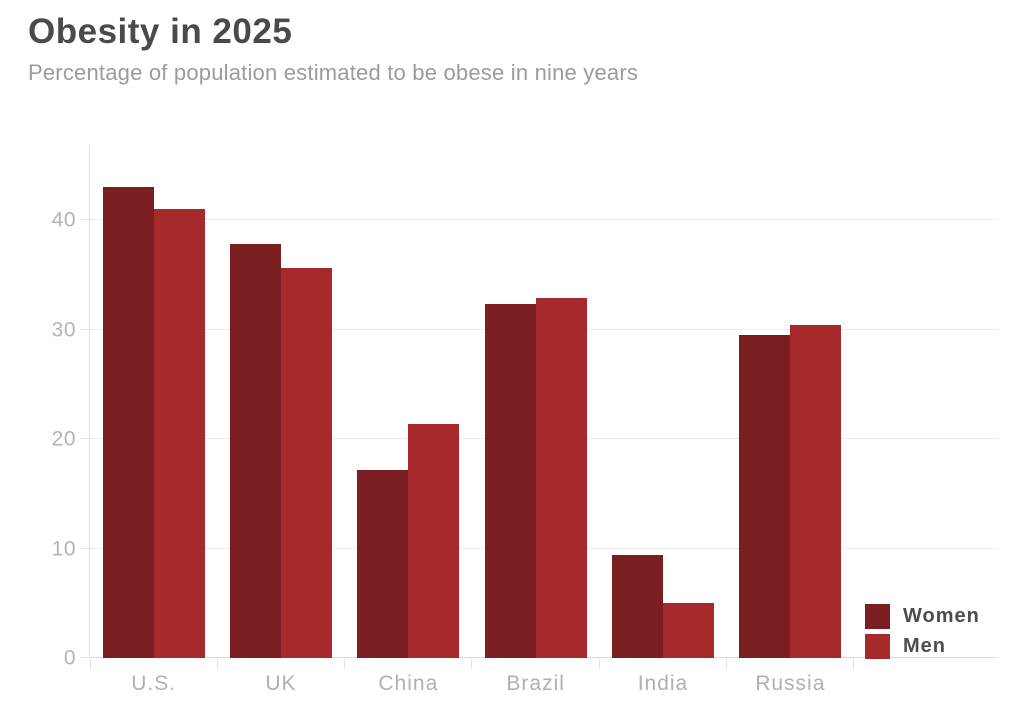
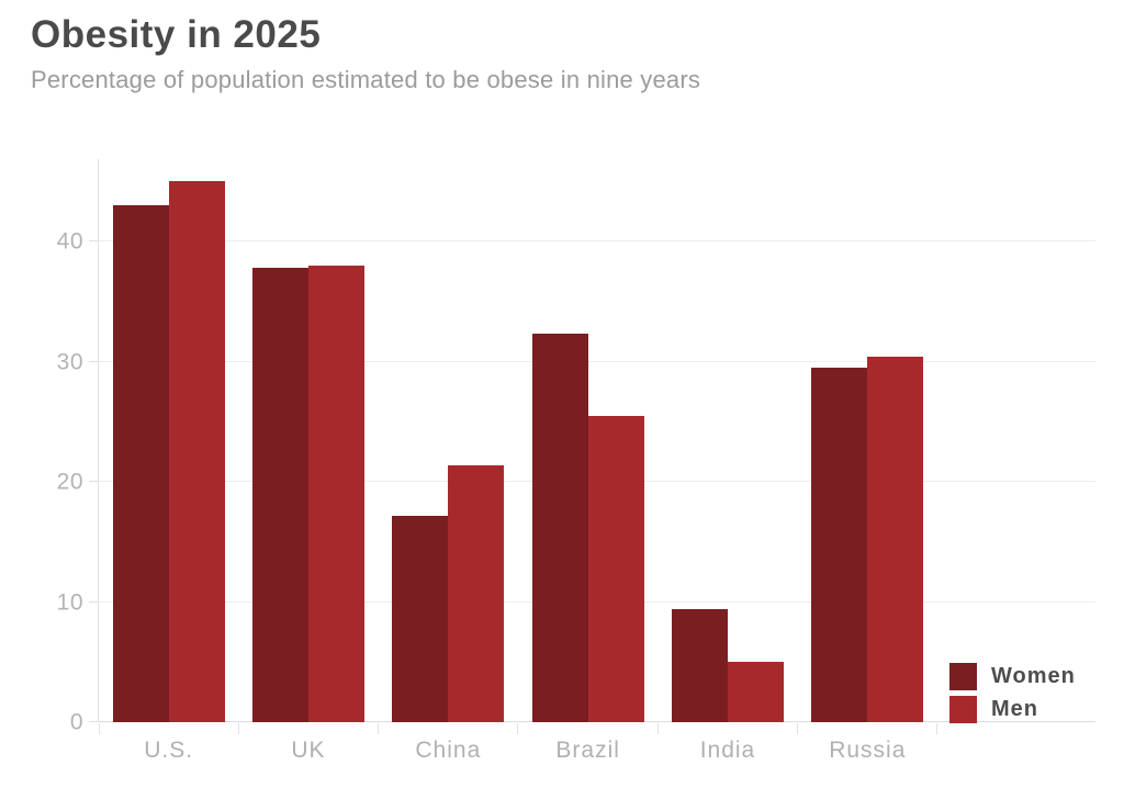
Men/U.S.: 41.0 -> 45.0
Men/UK: 35.6 -> 38.0
Men/Brazil: 32.9 -> 25.5
